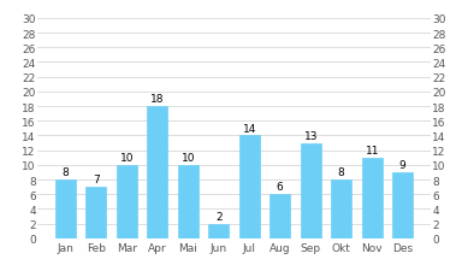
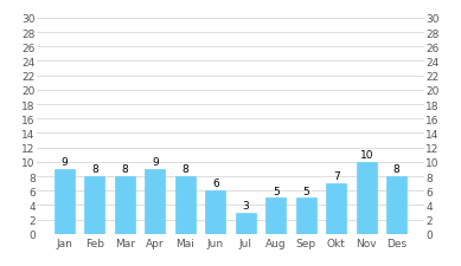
Jan: 8 -> 9
Feb: 7 -> 8
Mar: 10 -> 8
Apr: 18 -> 9
Mai: 10 -> 8
Jun: 2 -> 6
Jul: 14 -> 3
Aug: 6 -> 5
Sep: 13 -> 5
Okt: 8 -> 7
Nov: 11 -> 10
Des: 9 -> 8
